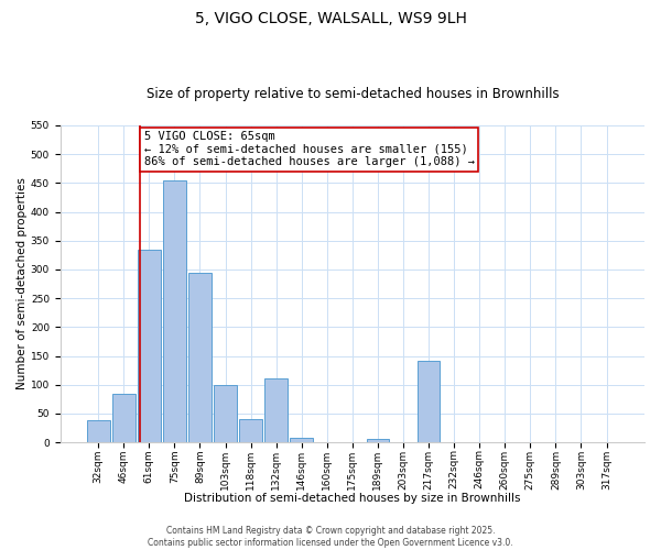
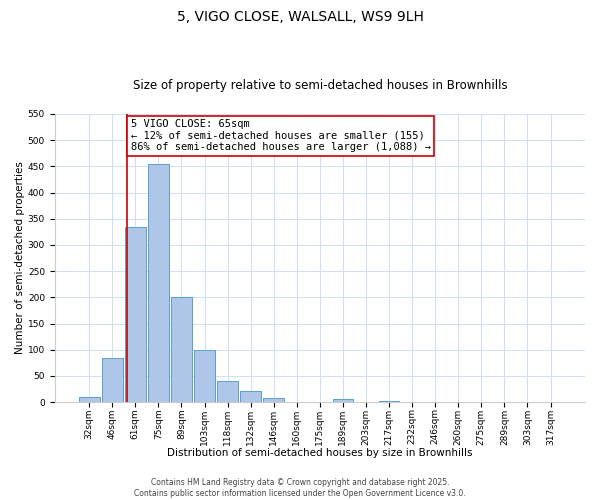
32sqm: 38 -> 10
89sqm: 294 -> 200
132sqm: 110 -> 22
217sqm: 142 -> 3
